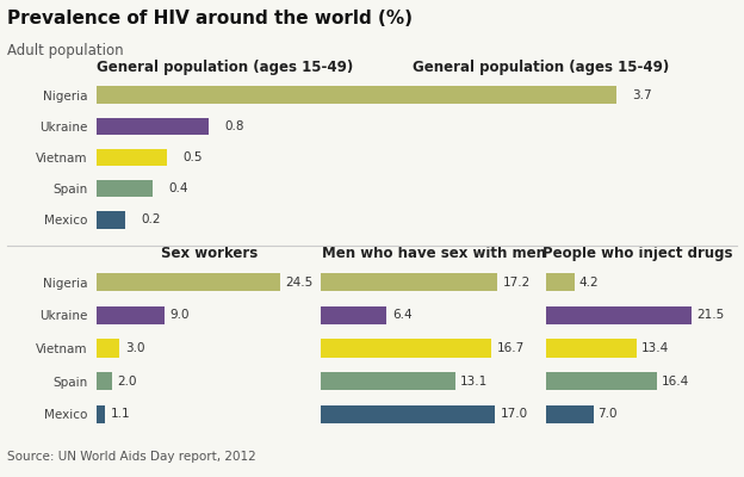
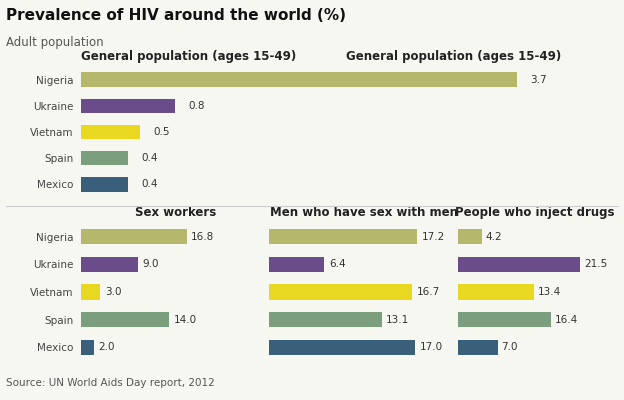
General population (ages 15-49)/Mexico: 0.2 -> 0.4
Sex workers/Nigeria: 24.5 -> 16.8
Sex workers/Spain: 2.0 -> 14.0
Sex workers/Mexico: 1.1 -> 2.0
